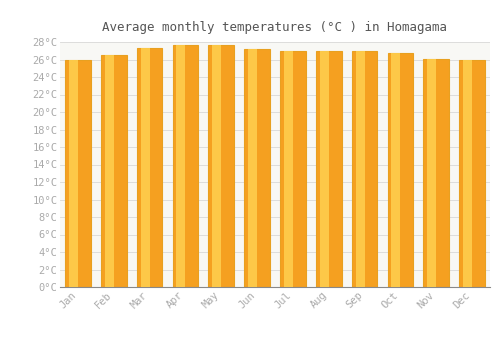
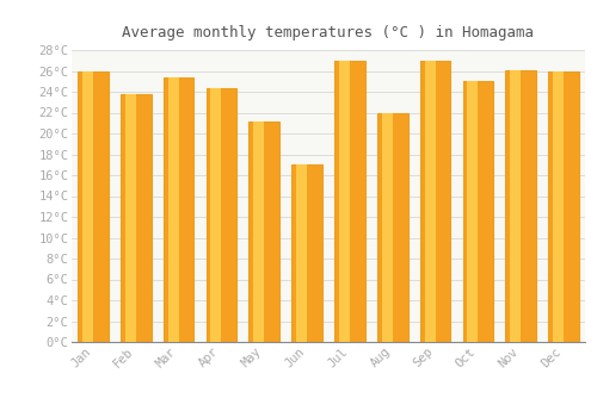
Feb: 26.5°C -> 23.8°C
Mar: 27.3°C -> 25.4°C
Apr: 27.7°C -> 24.4°C
May: 27.7°C -> 21.2°C
Jun: 27.2°C -> 17.0°C
Aug: 27.0°C -> 22.0°C
Oct: 26.7°C -> 25.0°C
